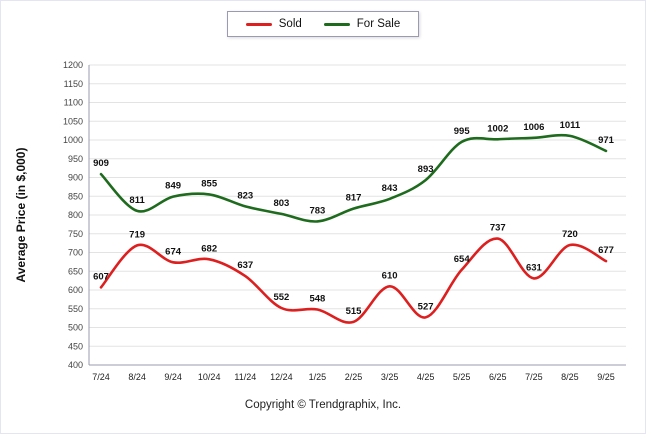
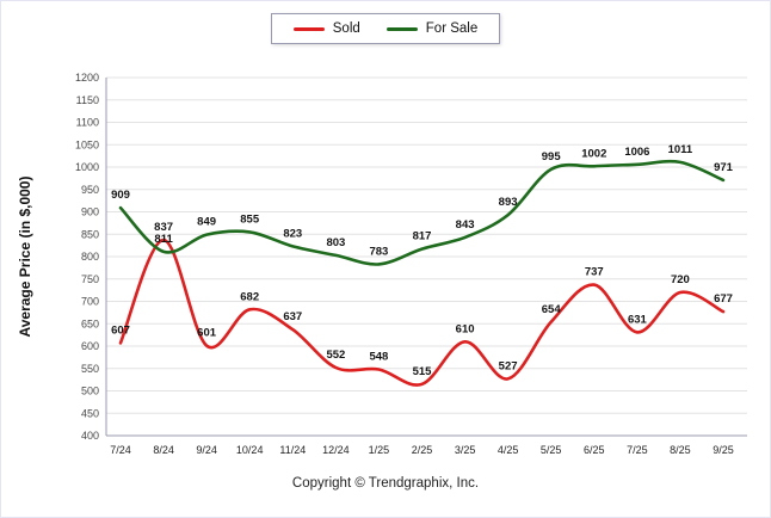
Sold/8/24: 719 -> 837
Sold/9/24: 674 -> 601
